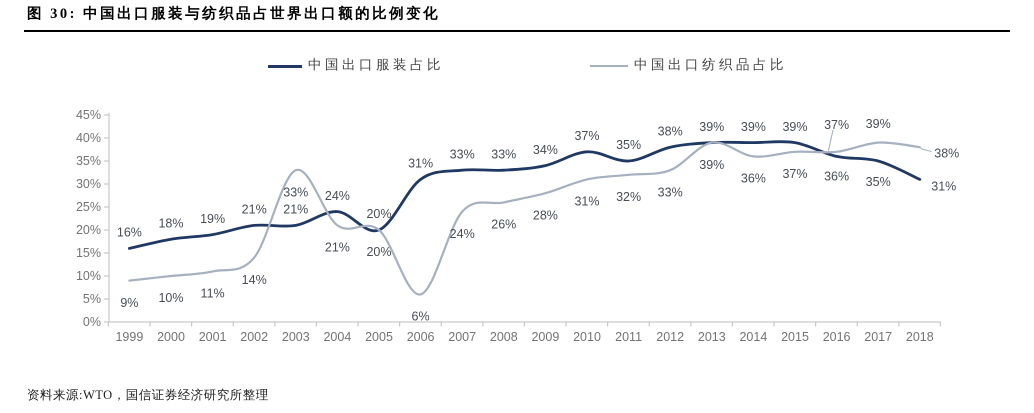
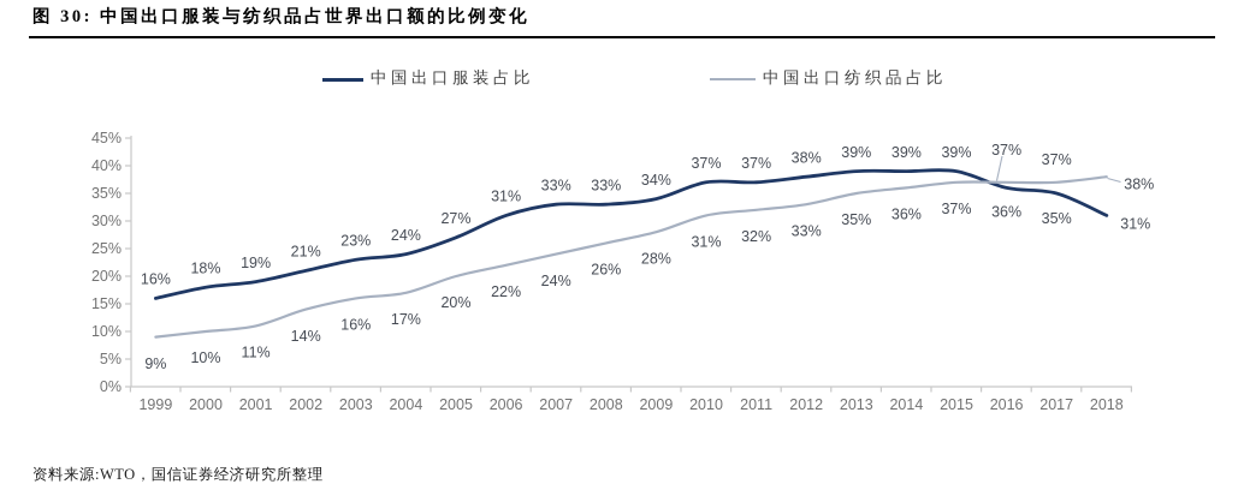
中国出口服装占比/2003: 21% -> 23%
中国出口纺织品占比/2003: 33% -> 16%
中国出口纺织品占比/2004: 21% -> 17%
中国出口服装占比/2005: 20% -> 27%
中国出口纺织品占比/2006: 6% -> 22%
中国出口服装占比/2011: 35% -> 37%
中国出口纺织品占比/2013: 39% -> 35%
中国出口纺织品占比/2017: 39% -> 37%
